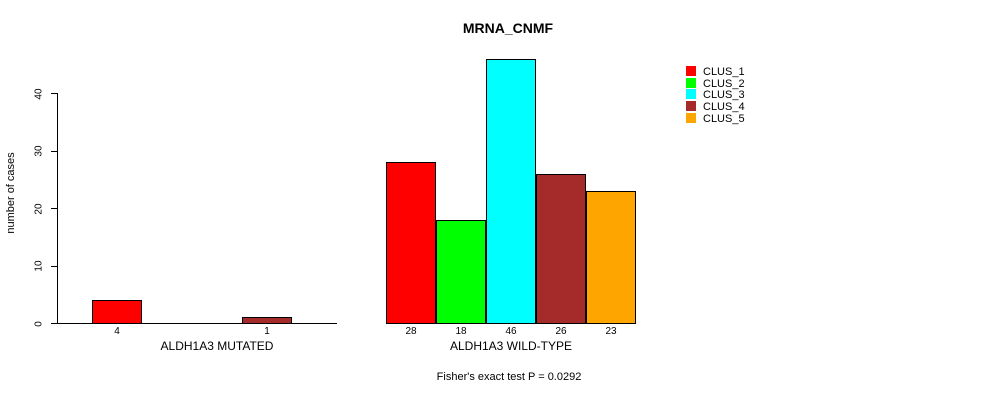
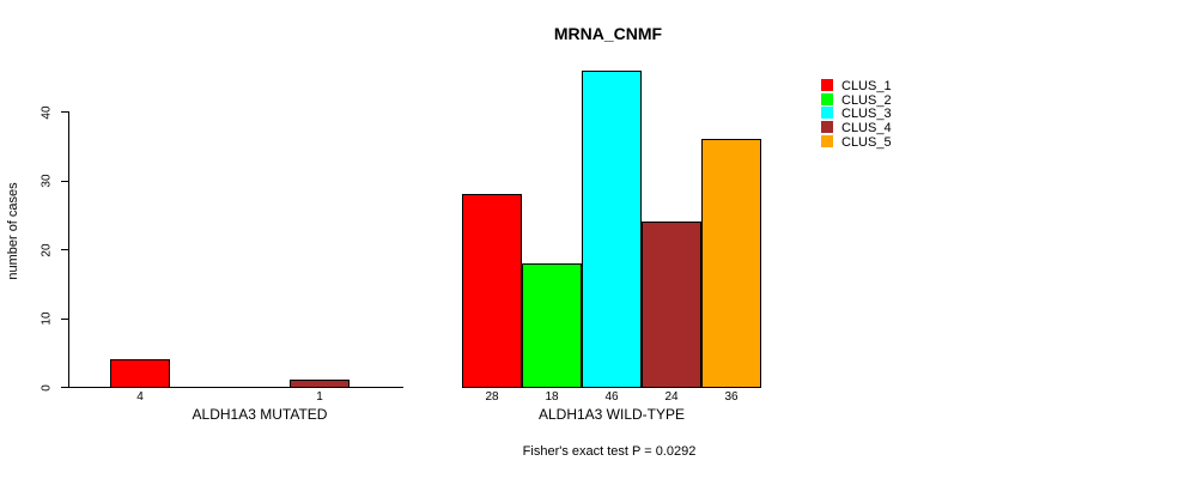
CLUS_4/ALDH1A3 WILD-TYPE: 26 -> 24
CLUS_5/ALDH1A3 WILD-TYPE: 23 -> 36
